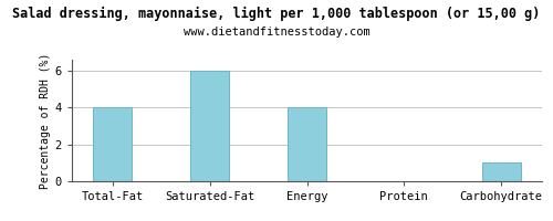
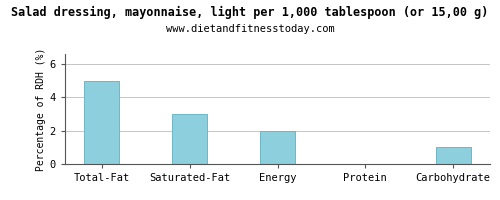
Total-Fat: 4 -> 5
Saturated-Fat: 6 -> 3
Energy: 4 -> 2
